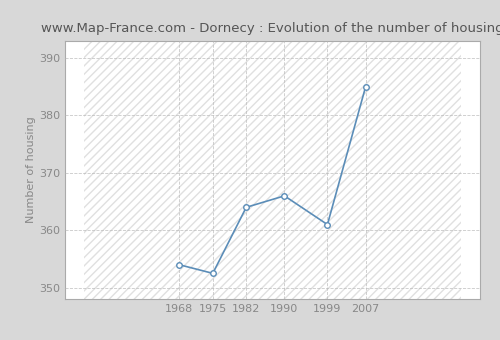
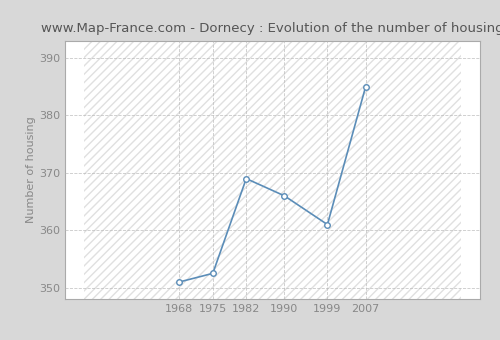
1968: 354.0 -> 351.0
1982: 364.0 -> 369.0
